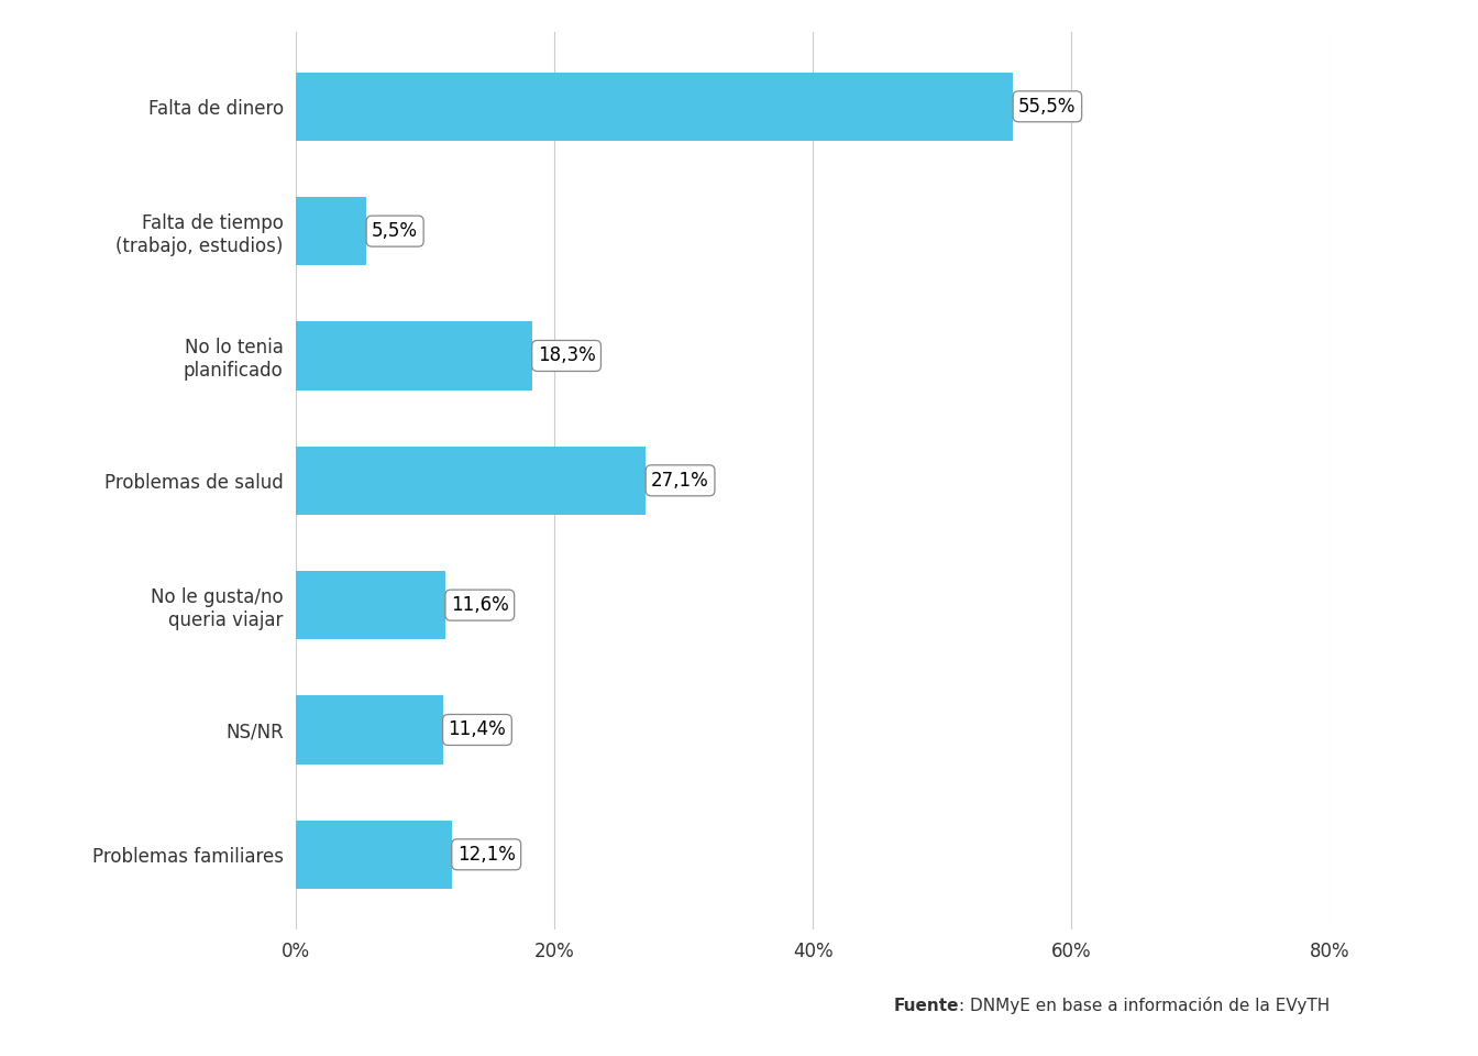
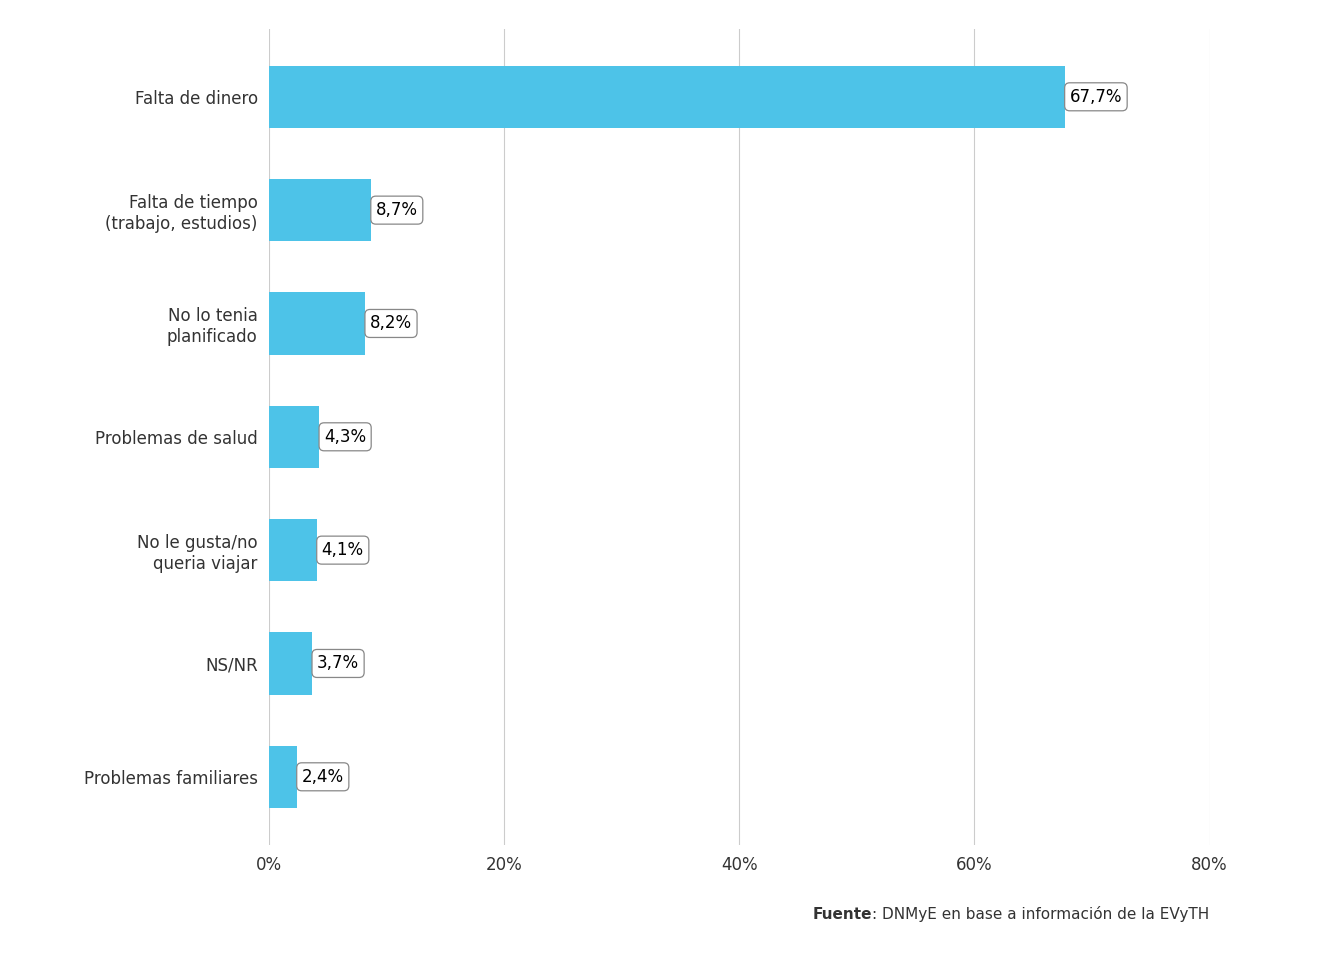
Falta de dinero: 55,5% -> 67,7%
Falta de tiempo (trabajo, estudios): 5,5% -> 8,7%
No lo tenia planificado: 18,3% -> 8,2%
Problemas de salud: 27,1% -> 4,3%
No le gusta/no queria viajar: 11,6% -> 4,1%
NS/NR: 11,4% -> 3,7%
Problemas familiares: 12,1% -> 2,4%
